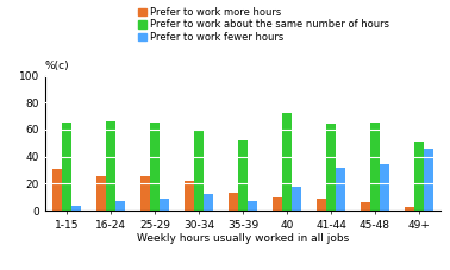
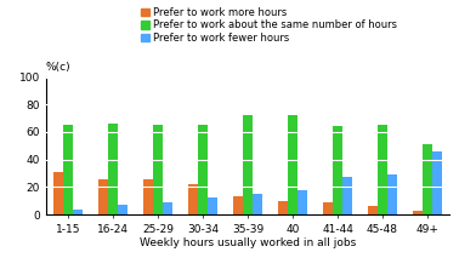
Prefer to work about the same number of hours/30-34: 59 -> 65
Prefer to work about the same number of hours/35-39: 52 -> 72
Prefer to work fewer hours/35-39: 7 -> 15
Prefer to work fewer hours/41-44: 32 -> 27
Prefer to work fewer hours/45-48: 34 -> 29
